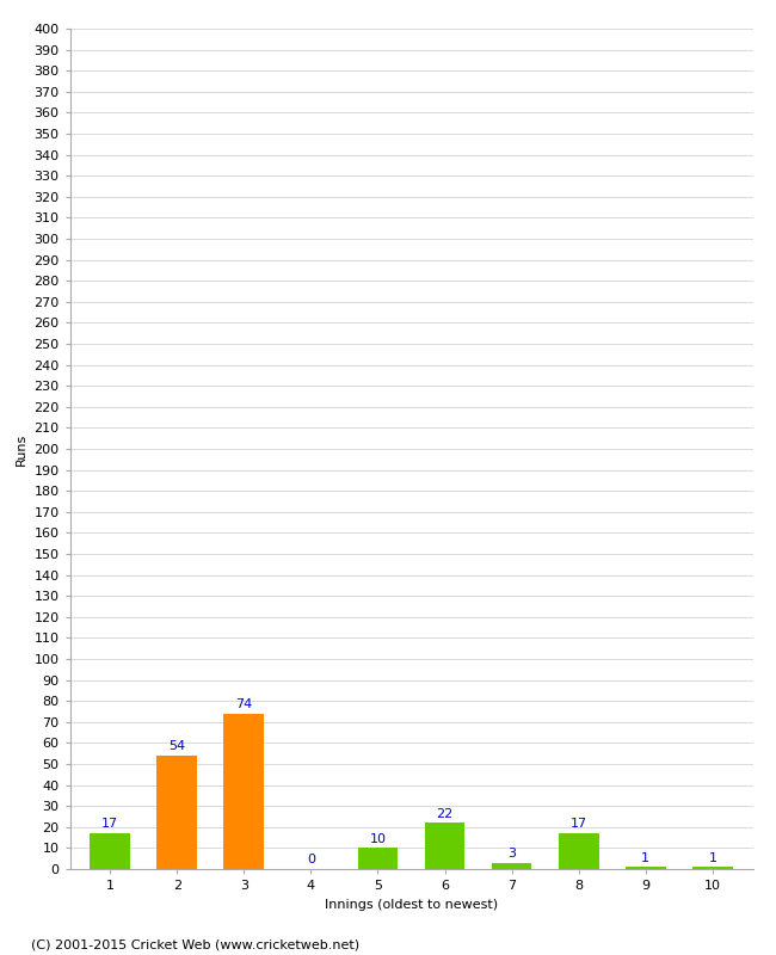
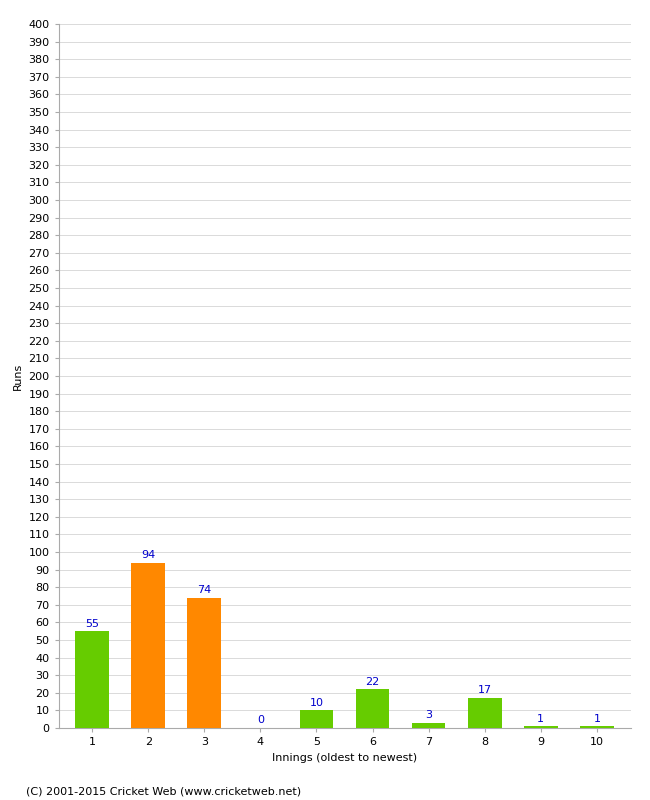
1: 17 -> 55
2: 54 -> 94
